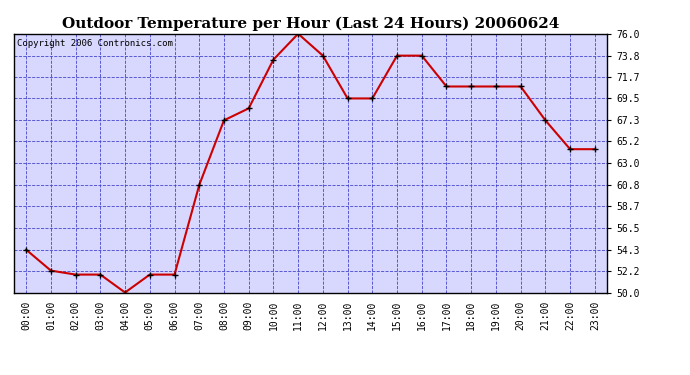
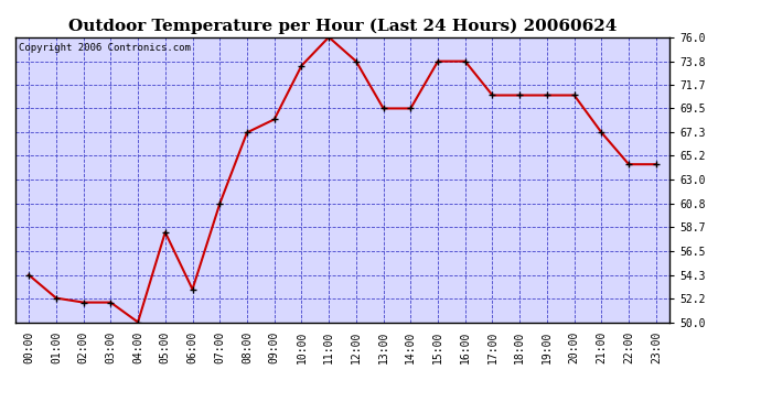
05:00: 51.8 -> 58.2
06:00: 51.8 -> 53.0
